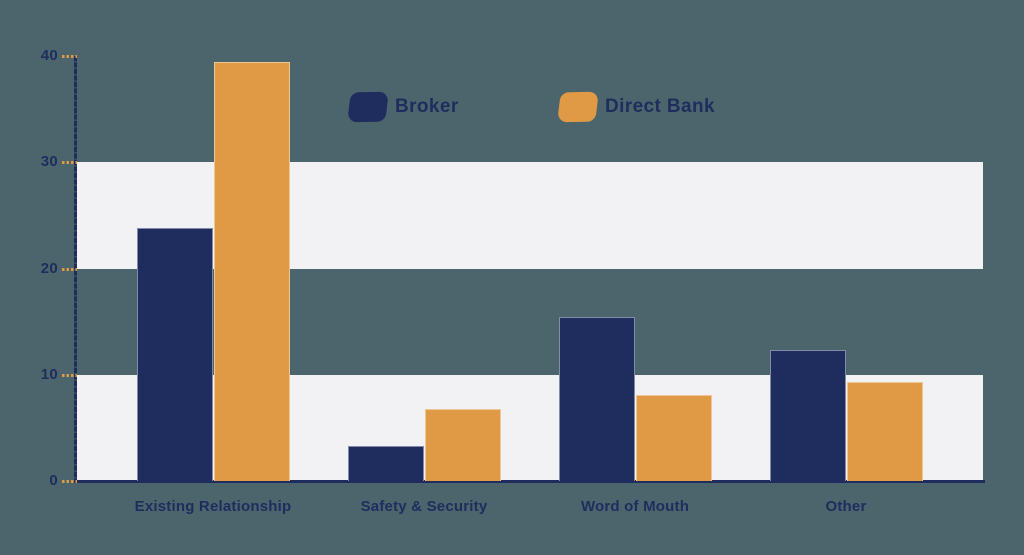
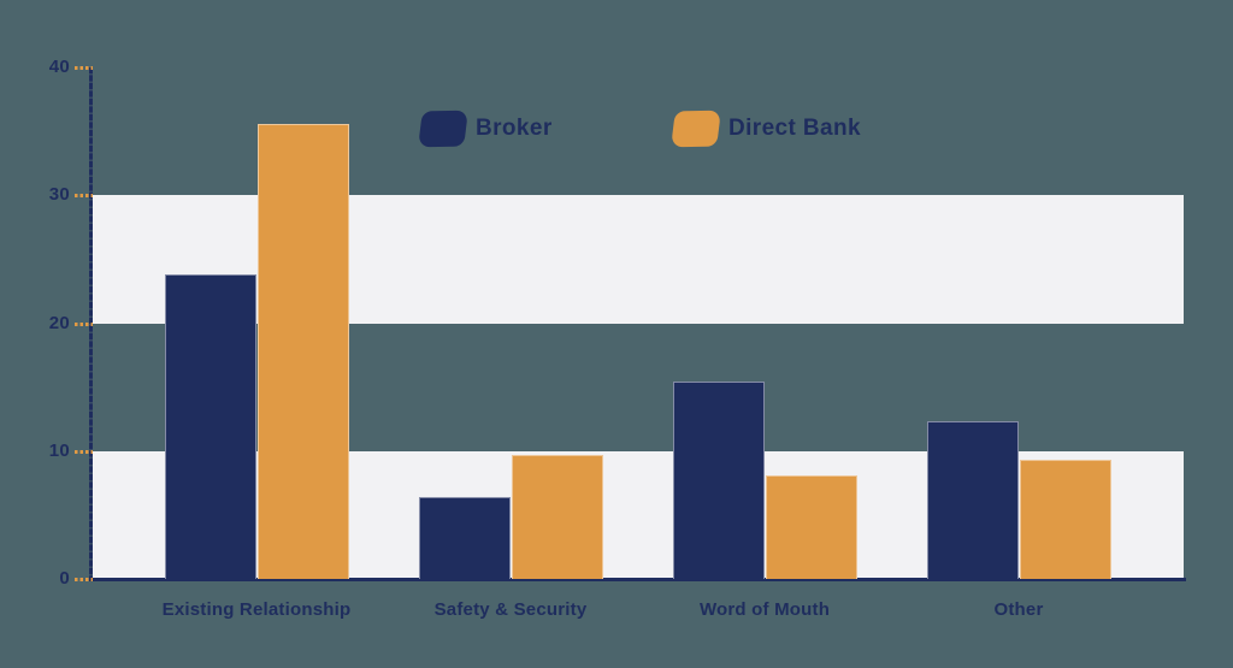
Direct Bank/Existing Relationship: 39.4 -> 35.6
Broker/Safety & Security: 3.3 -> 6.4
Direct Bank/Safety & Security: 6.8 -> 9.7
